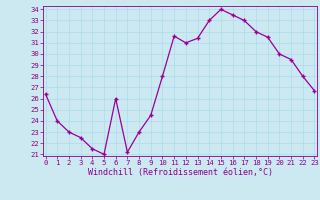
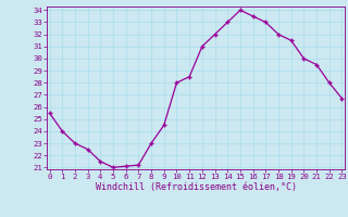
0: 26.4 -> 25.5
6: 26.0 -> 21.1
11: 31.6 -> 28.5
13: 31.4 -> 32.0
